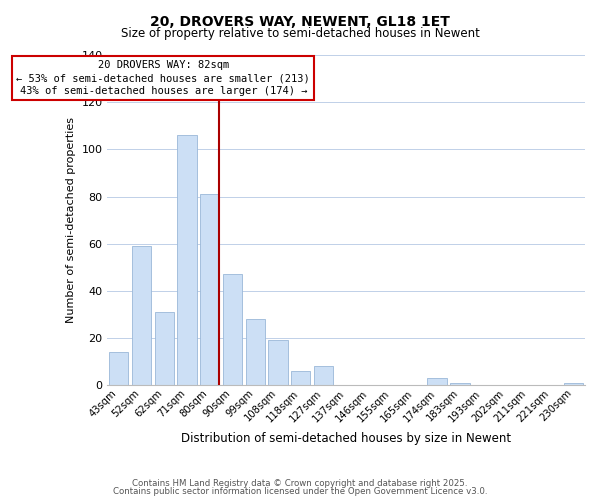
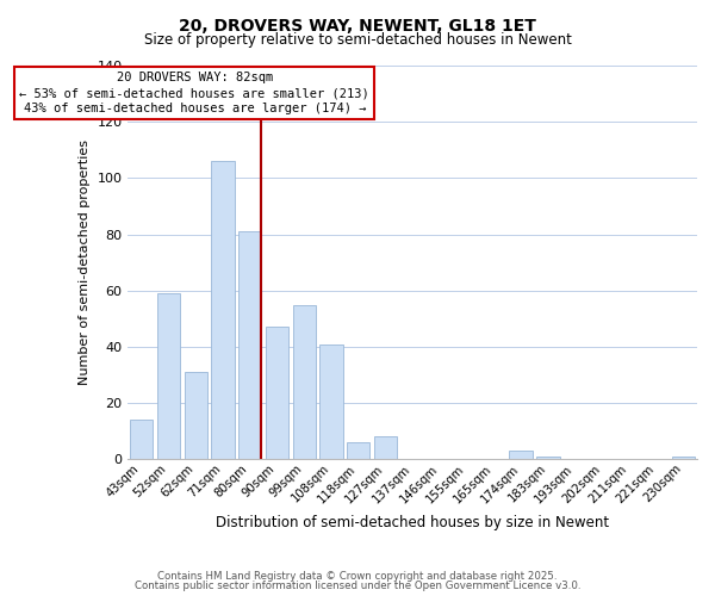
99sqm: 28 -> 55
108sqm: 19 -> 41
